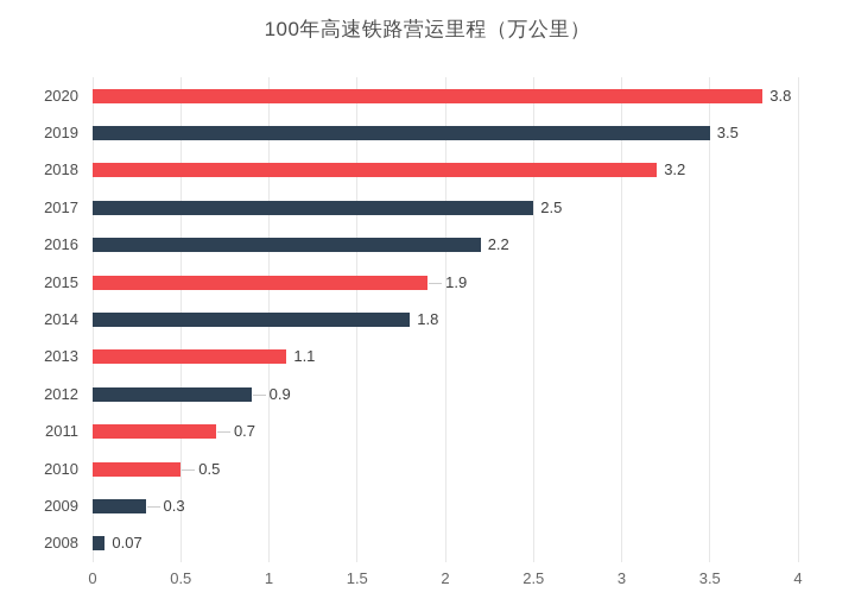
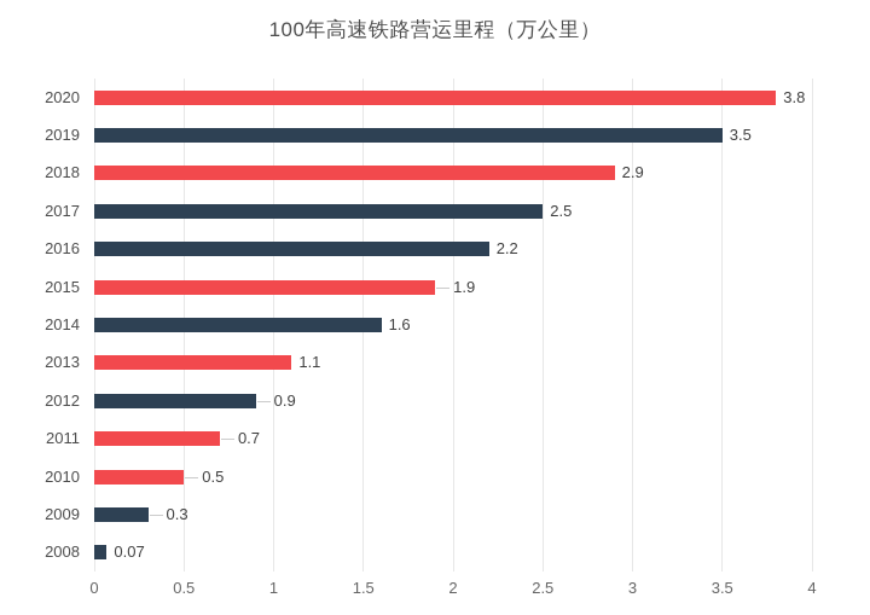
2018: 3.2 -> 2.9
2014: 1.8 -> 1.6
